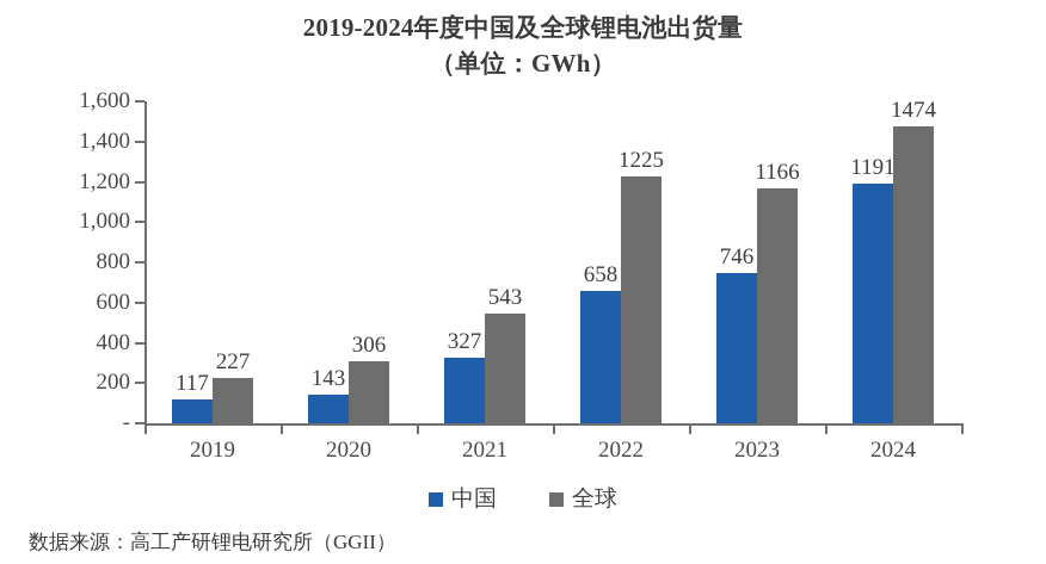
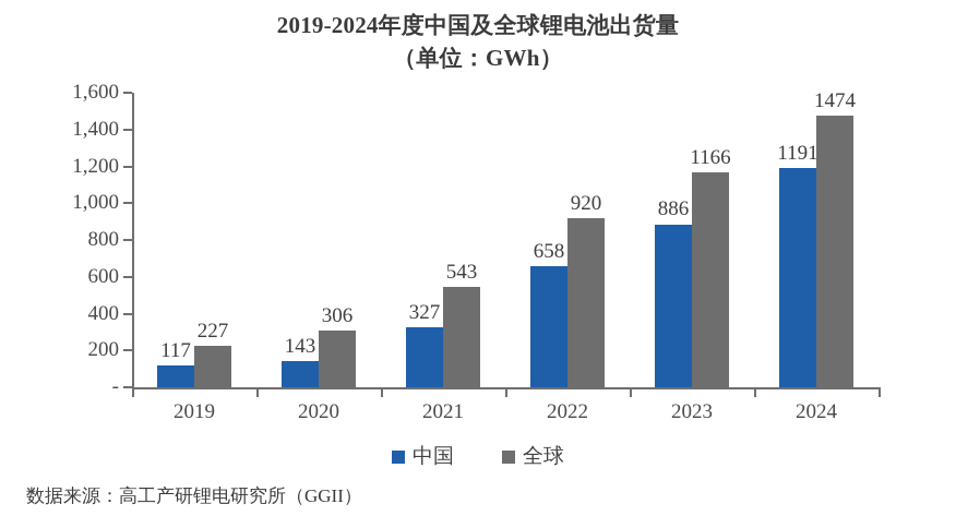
全球/2022: 1225 -> 920
中国/2023: 746 -> 886
